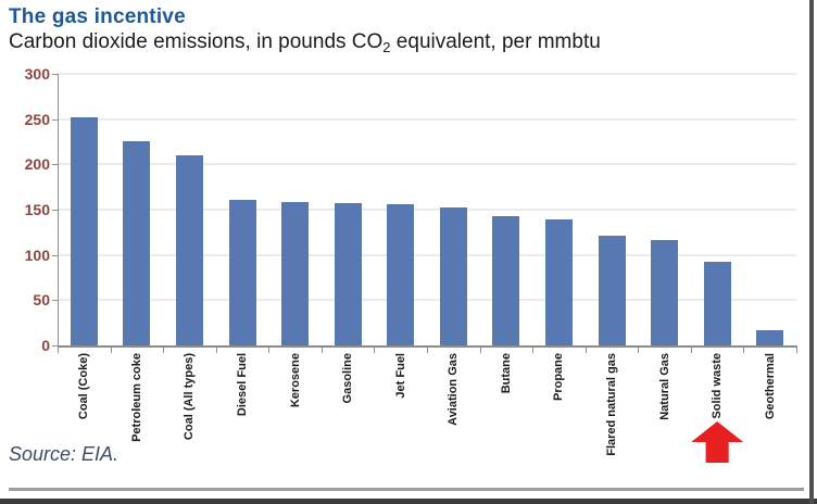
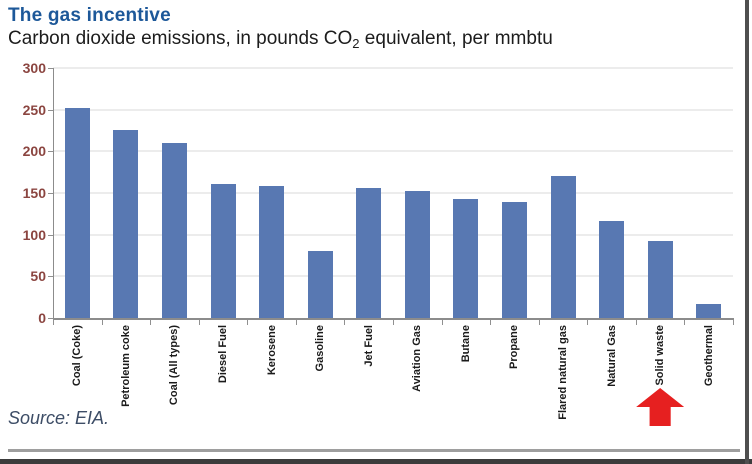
Gasoline: 160 -> 80
Flared natural gas: 120 -> 170
